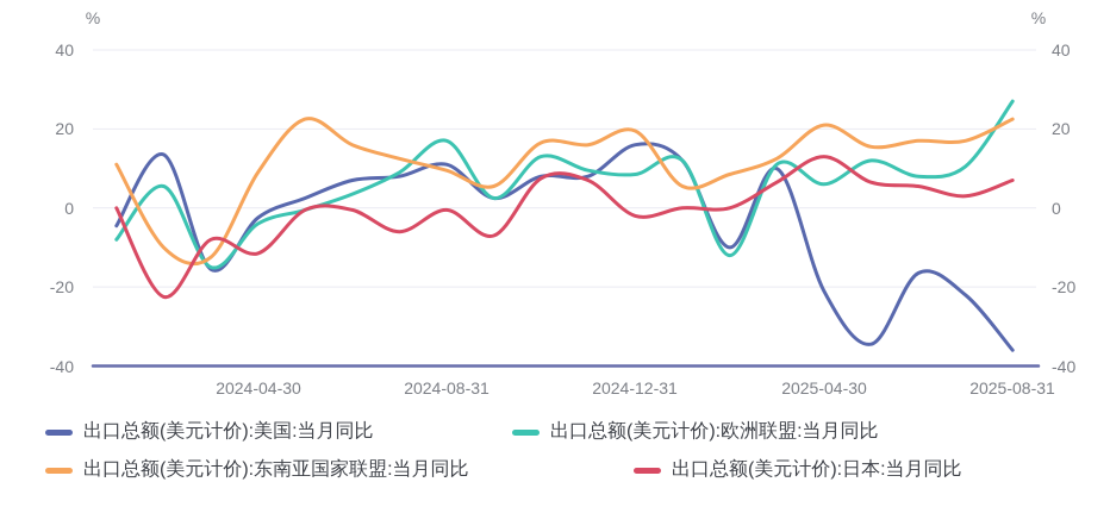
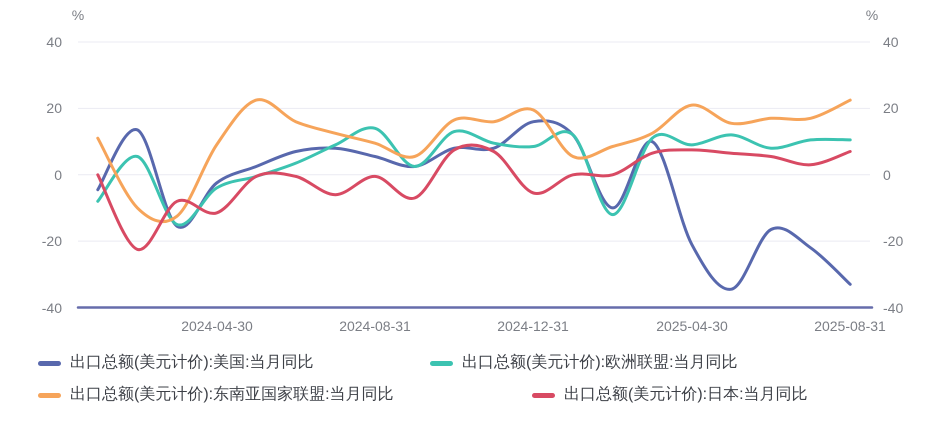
出口总额(美元计价):美国:当月同比/2024-08-31: 11 -> 6
出口总额(美元计价):欧洲联盟:当月同比/2024-08-31: 17 -> 14
出口总额(美元计价):日本:当月同比/2024-12-31: -2 -> -6
出口总额(美元计价):欧洲联盟:当月同比/2025-04-30: 6 -> 9
出口总额(美元计价):日本:当月同比/2025-04-30: 13 -> 8
出口总额(美元计价):美国:当月同比/2025-08-31: -36 -> -33
出口总额(美元计价):欧洲联盟:当月同比/2025-08-31: 27 -> 10
